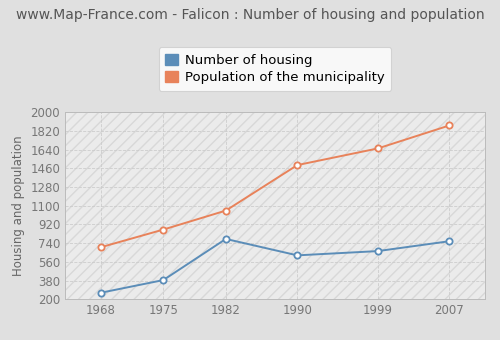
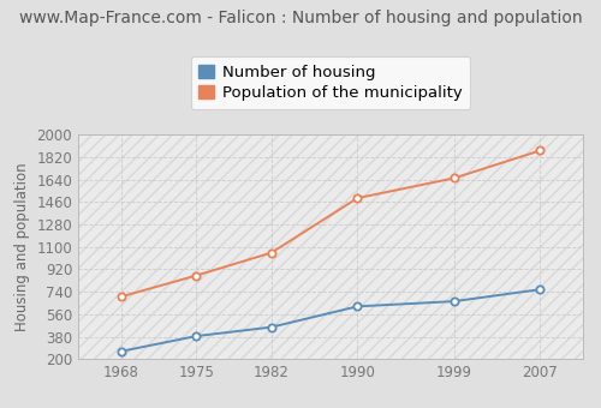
Number of housing/1982: 780 -> 460
